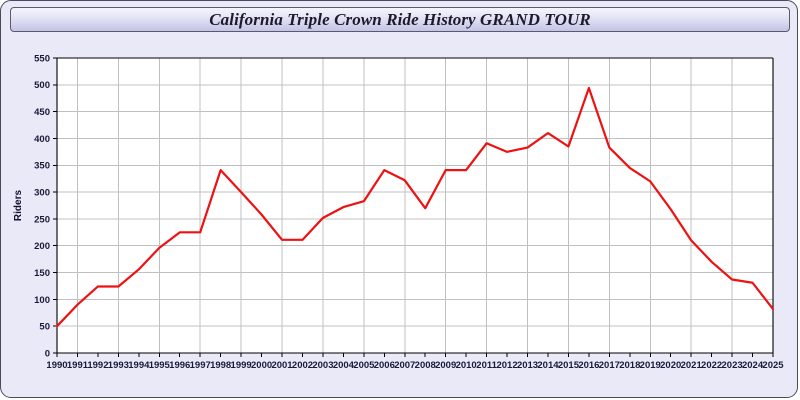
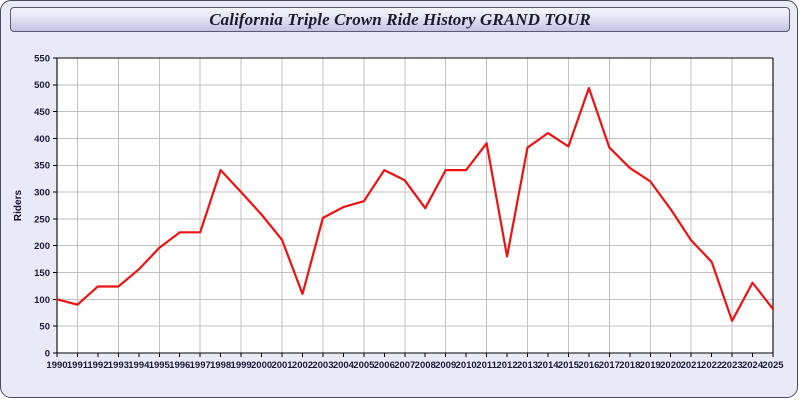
1990: 50 -> 100
2002: 210 -> 110
2012: 380 -> 180
2023: 140 -> 60
